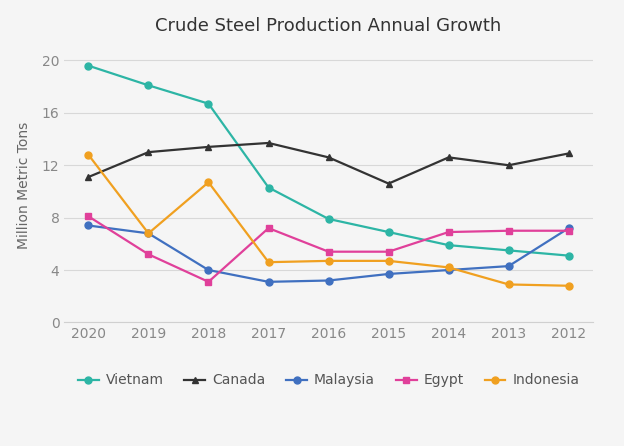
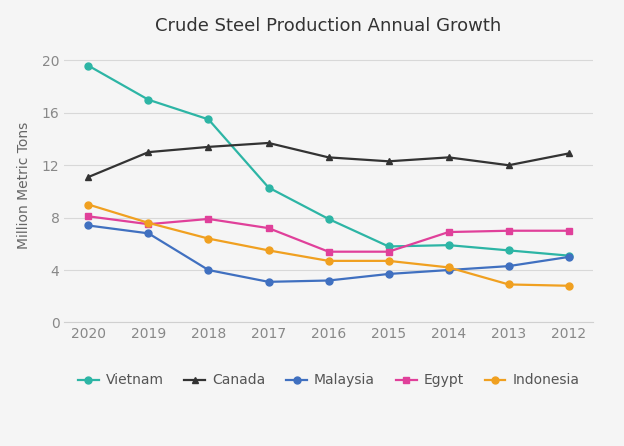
Indonesia/2020: 12.8 -> 9.0
Vietnam/2019: 18.1 -> 17.0
Egypt/2019: 5.2 -> 7.5
Indonesia/2019: 6.8 -> 7.6
Vietnam/2018: 16.7 -> 15.5
Egypt/2018: 3.1 -> 7.9
Indonesia/2018: 10.7 -> 6.4
Indonesia/2017: 4.6 -> 5.5
Vietnam/2015: 6.9 -> 5.8
Canada/2015: 10.6 -> 12.3
Malaysia/2012: 7.2 -> 5.0
